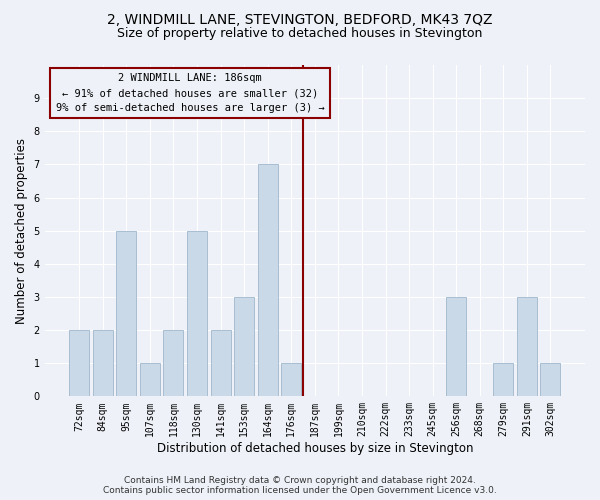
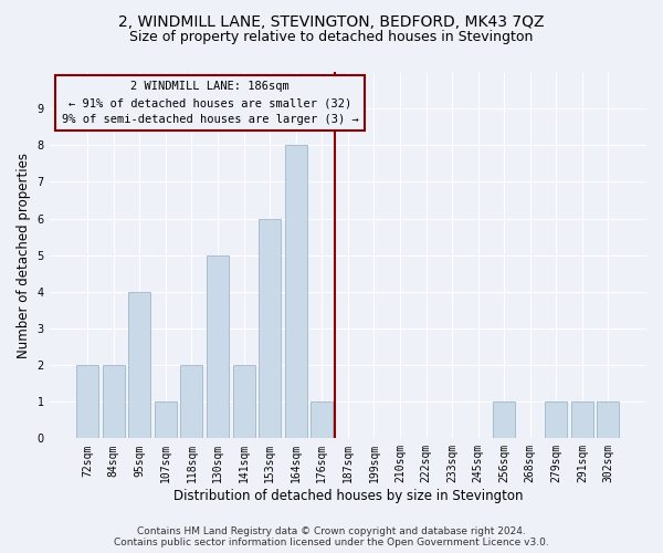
95sqm: 5 -> 4
153sqm: 3 -> 6
164sqm: 7 -> 8
256sqm: 3 -> 1
291sqm: 3 -> 1
